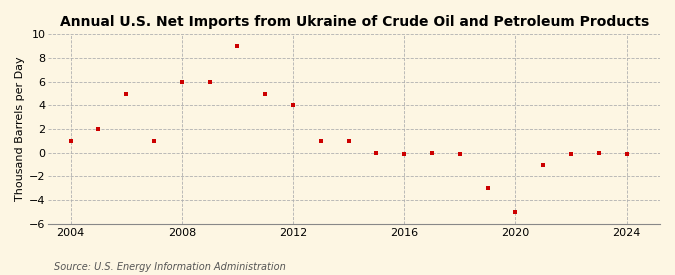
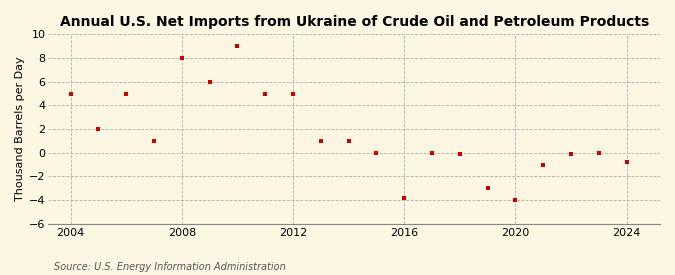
2004: 1.0 -> 5.0
2008: 6.0 -> 8.0
2012: 4.0 -> 5.0
2016: -0.1 -> -3.8
2020: -5.0 -> -4.0
2024: -0.1 -> -0.8
